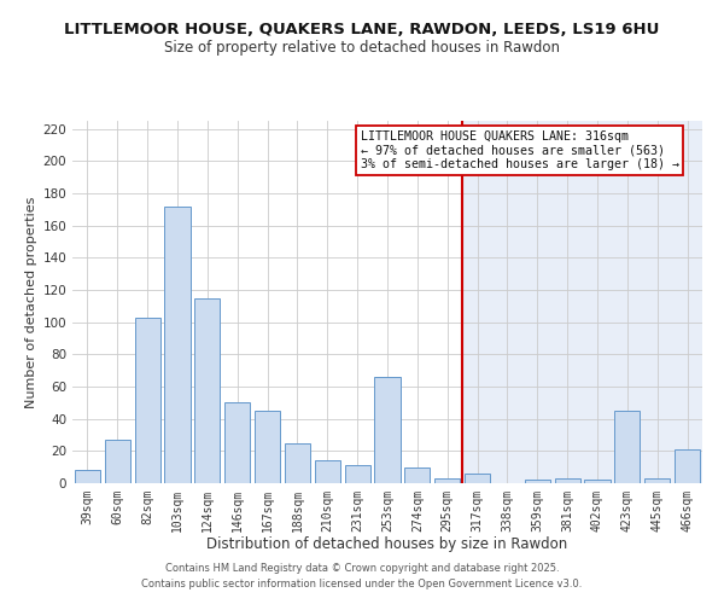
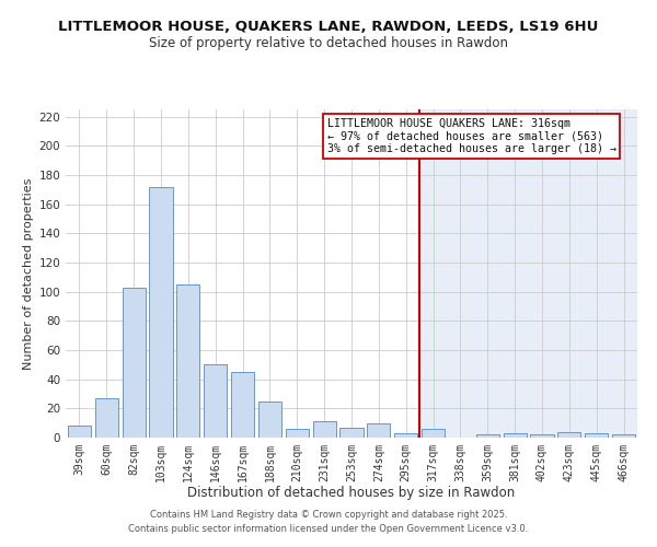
124sqm: 115 -> 105
210sqm: 14 -> 6
253sqm: 66 -> 7
423sqm: 45 -> 4
466sqm: 21 -> 2
